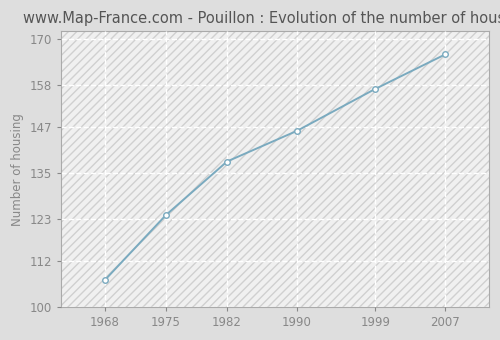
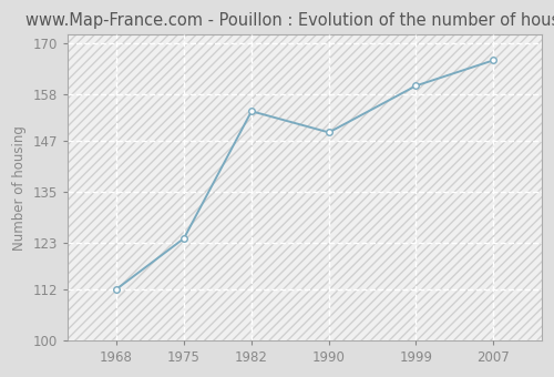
1968: 107 -> 112
1982: 138 -> 154
1990: 146 -> 149
1999: 157 -> 160
